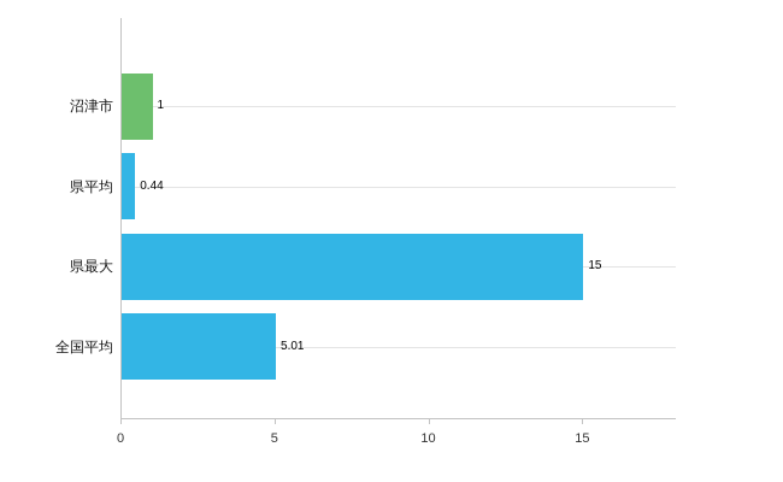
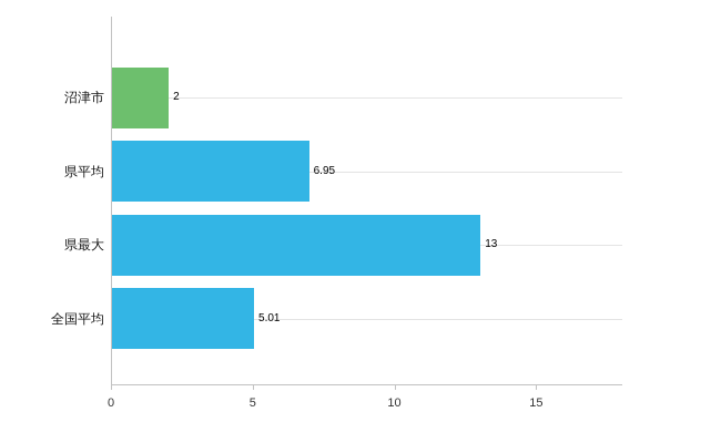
沼津市: 1 -> 2
県平均: 0.44 -> 6.95
県最大: 15 -> 13
